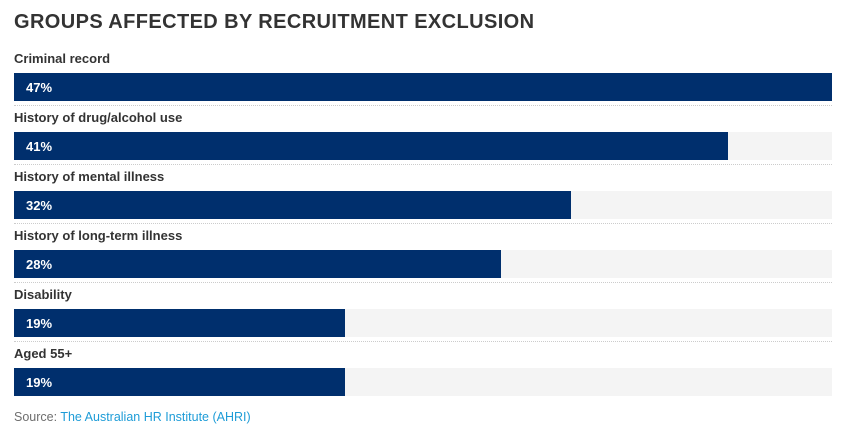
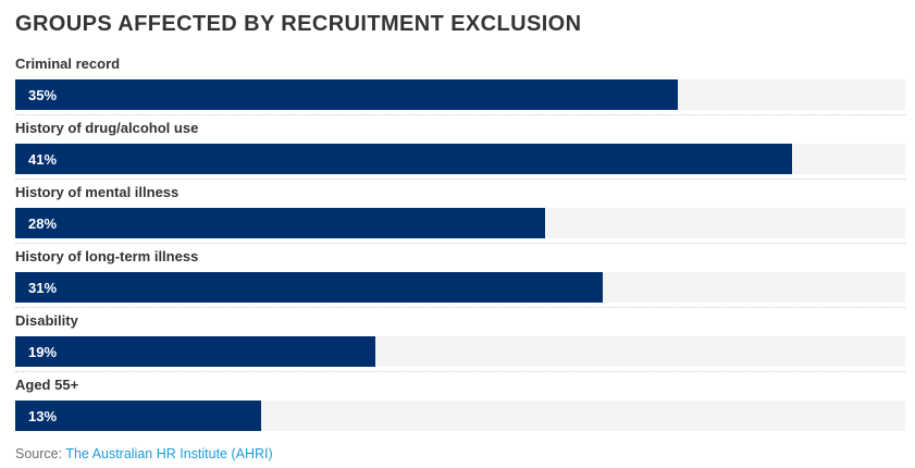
Criminal record: 47% -> 35%
History of mental illness: 32% -> 28%
History of long-term illness: 28% -> 31%
Aged 55+: 19% -> 13%
